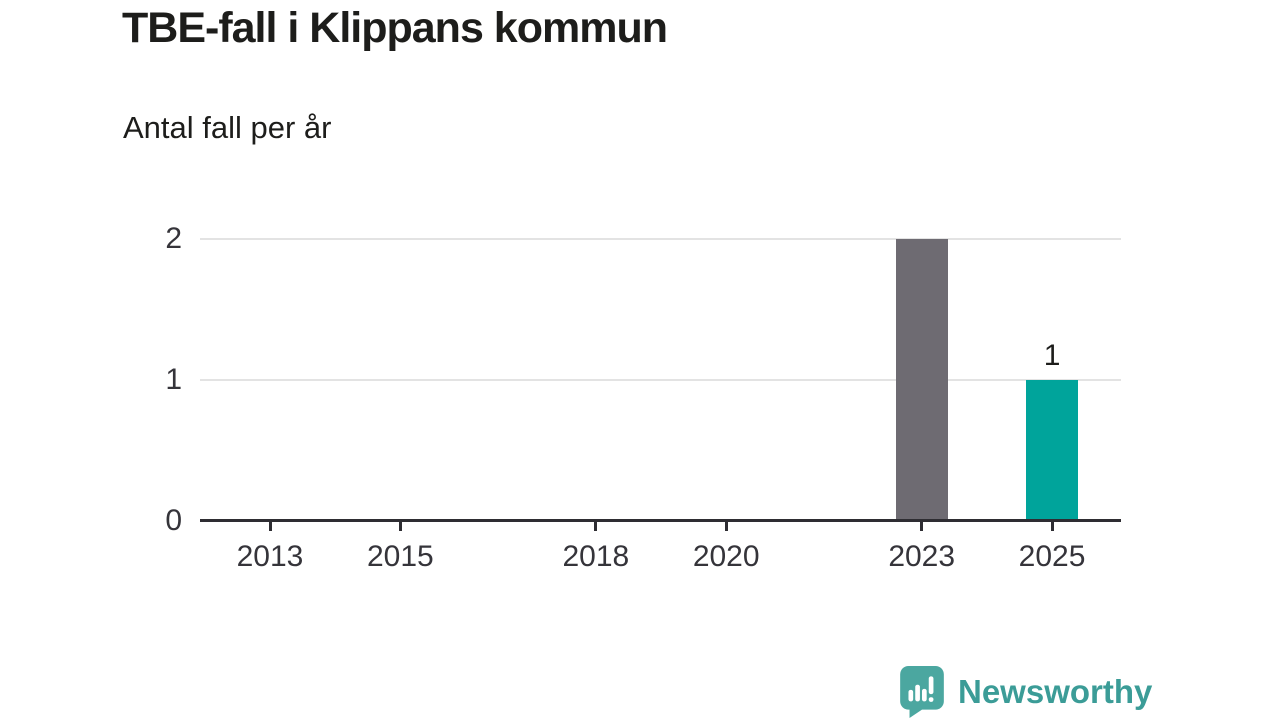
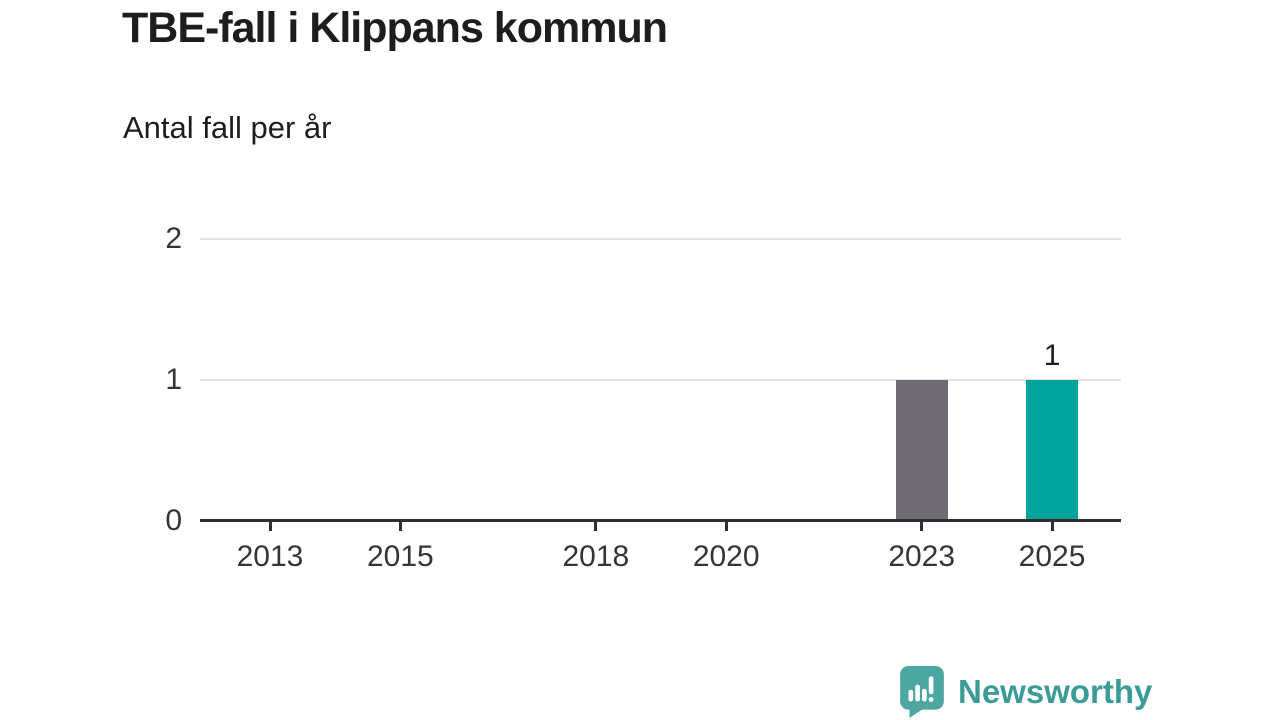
2023: 2 -> 1
